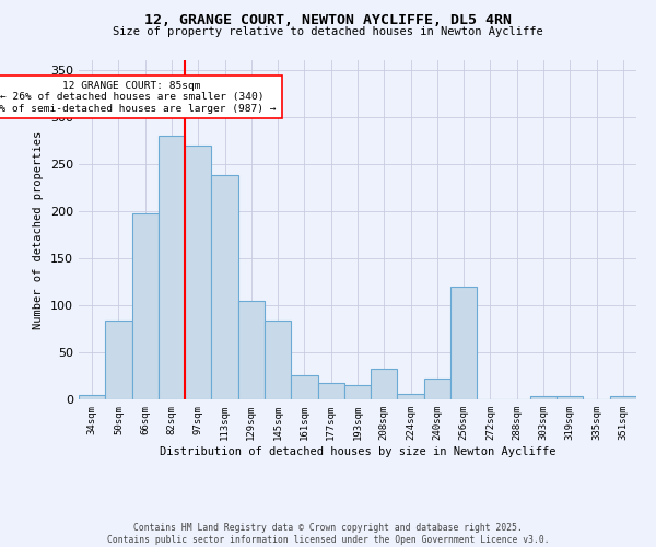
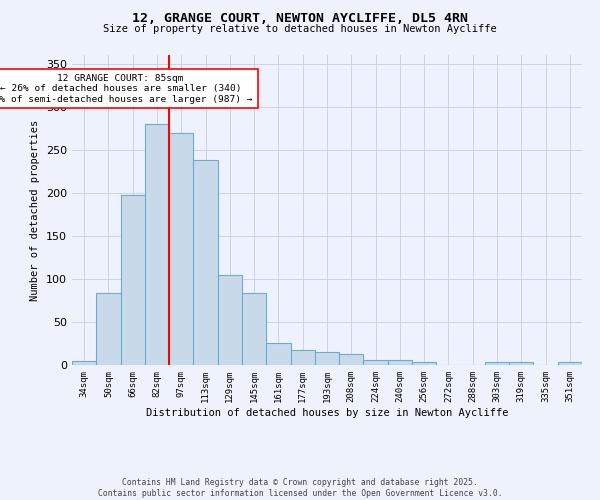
208sqm: 32 -> 13
240sqm: 22 -> 6
256sqm: 120 -> 3
